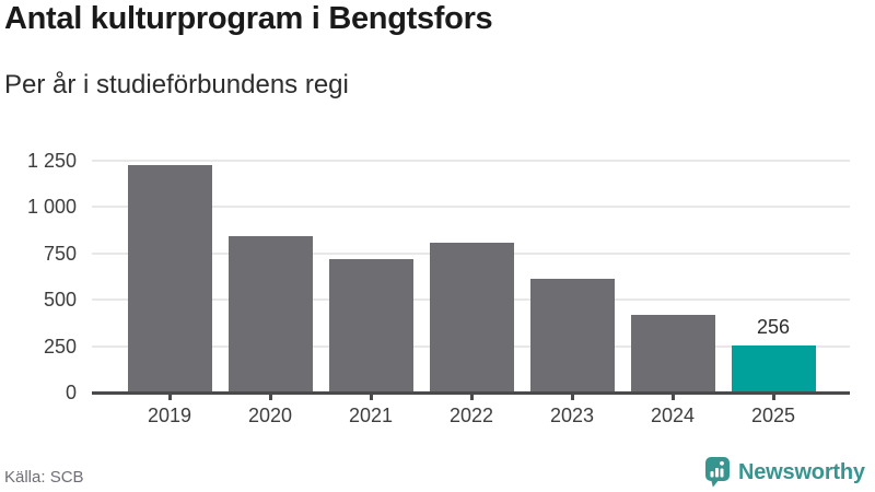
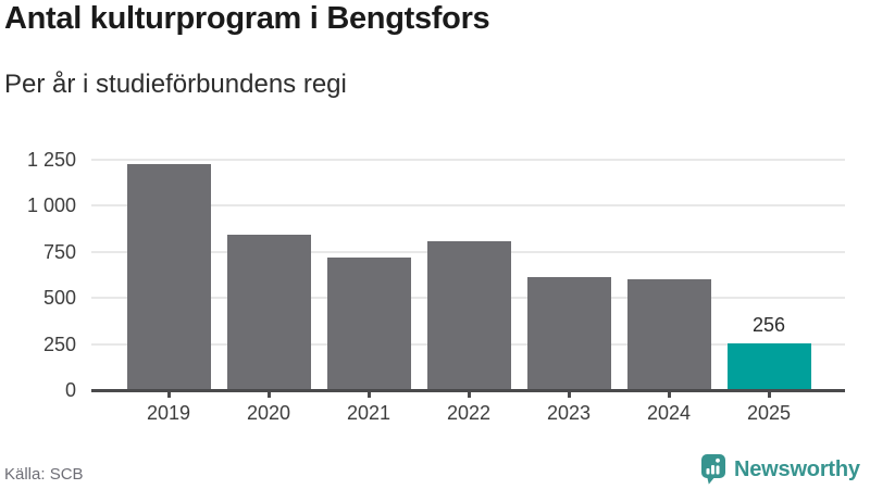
2024: 420 -> 600
